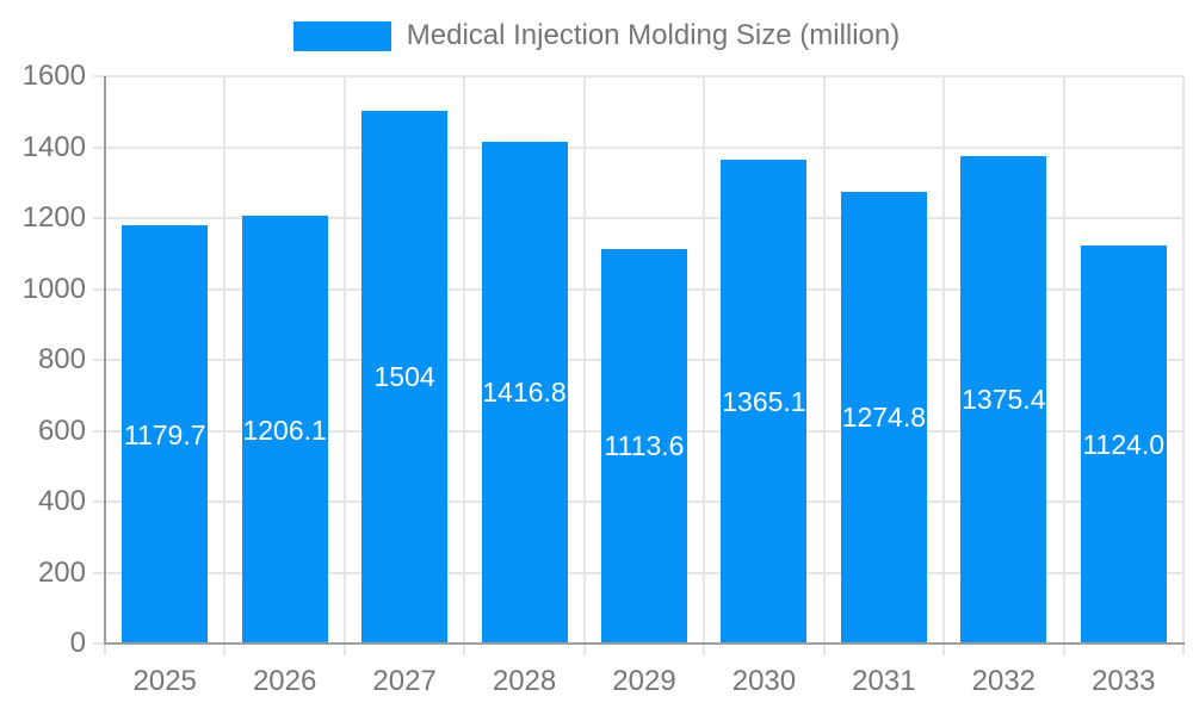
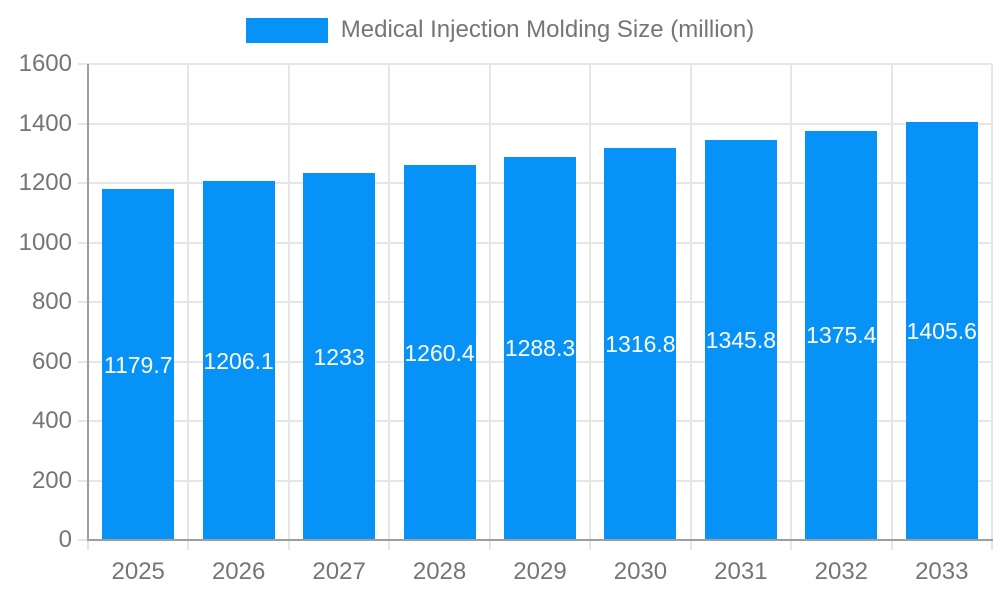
2027: 1504 -> 1233
2028: 1416.8 -> 1260.4
2029: 1113.6 -> 1288.3
2030: 1365.1 -> 1316.8
2031: 1274.8 -> 1345.8
2033: 1124.0 -> 1405.6
